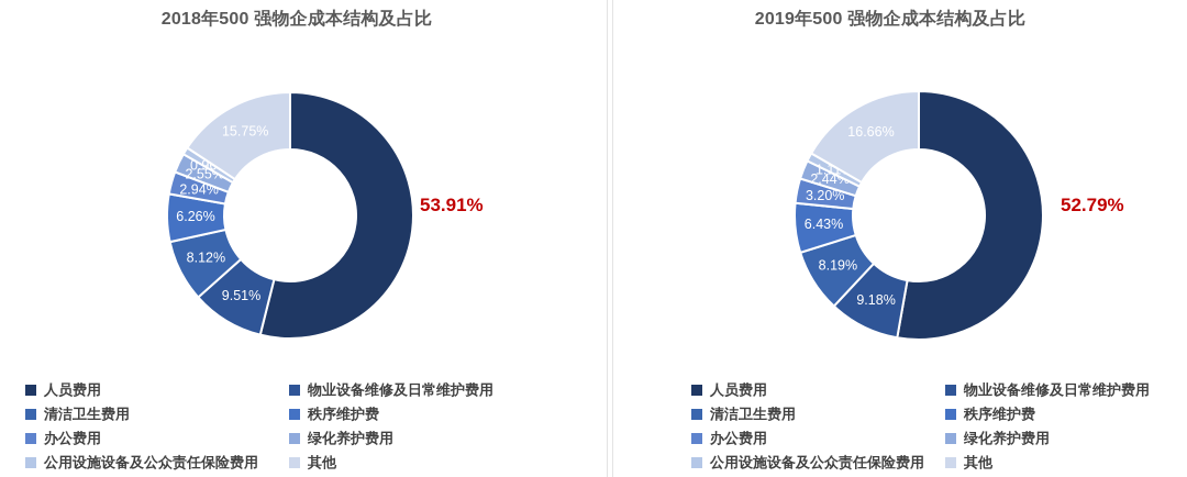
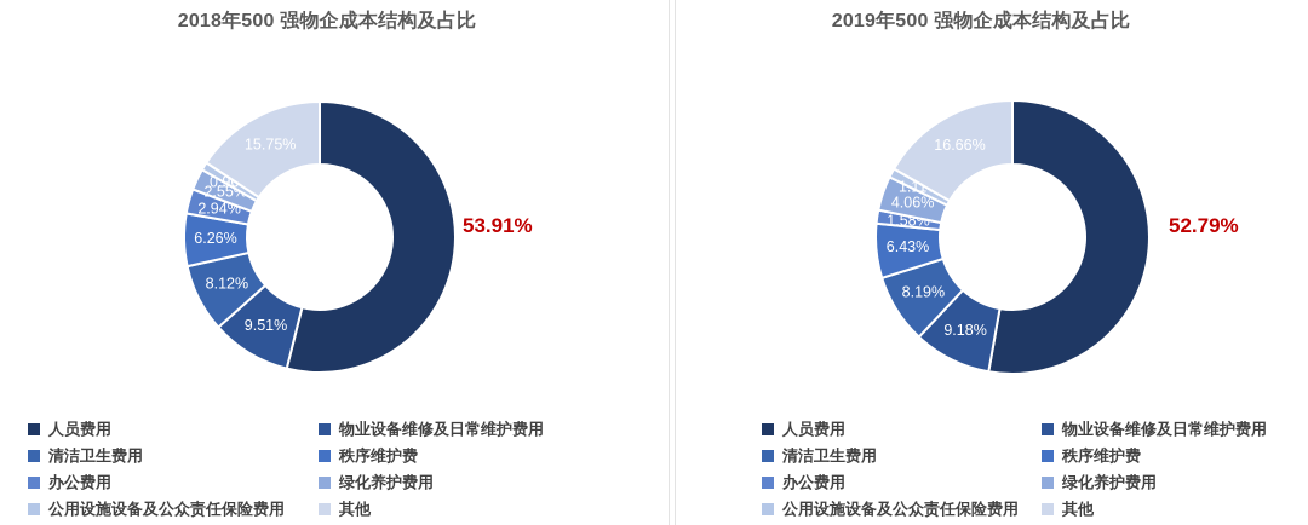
2019年500 强物企成本结构及占比/办公费用: 3.20% -> 1.58%
2019年500 强物企成本结构及占比/绿化养护费用: 2.44% -> 4.06%
